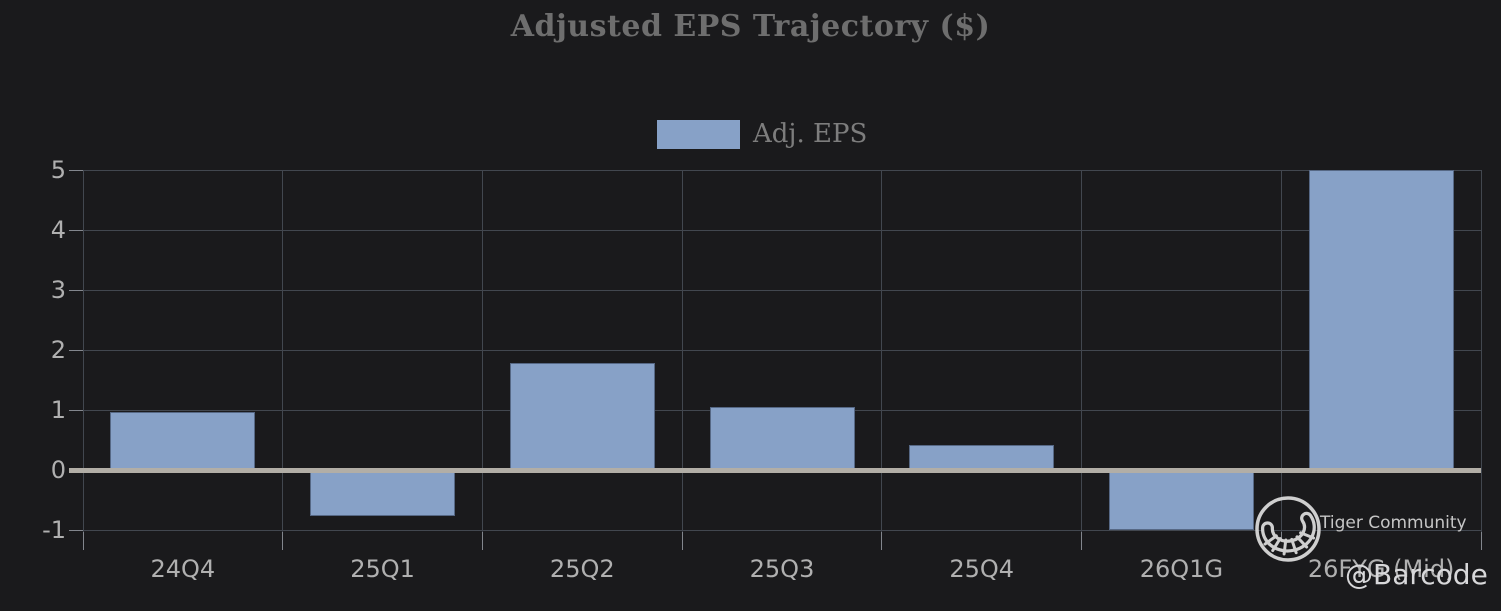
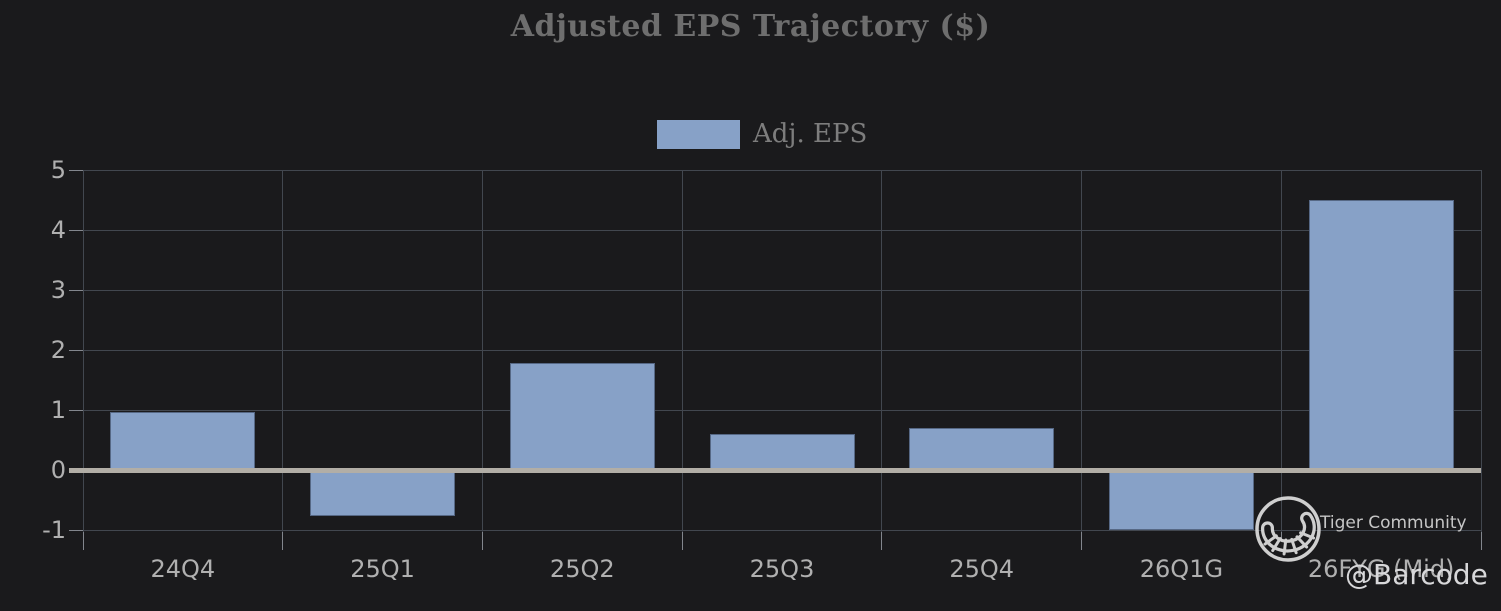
25Q3: 1.1 -> 0.6
25Q4: 0.4 -> 0.7
26FYG (Mid): 5.0 -> 4.5
